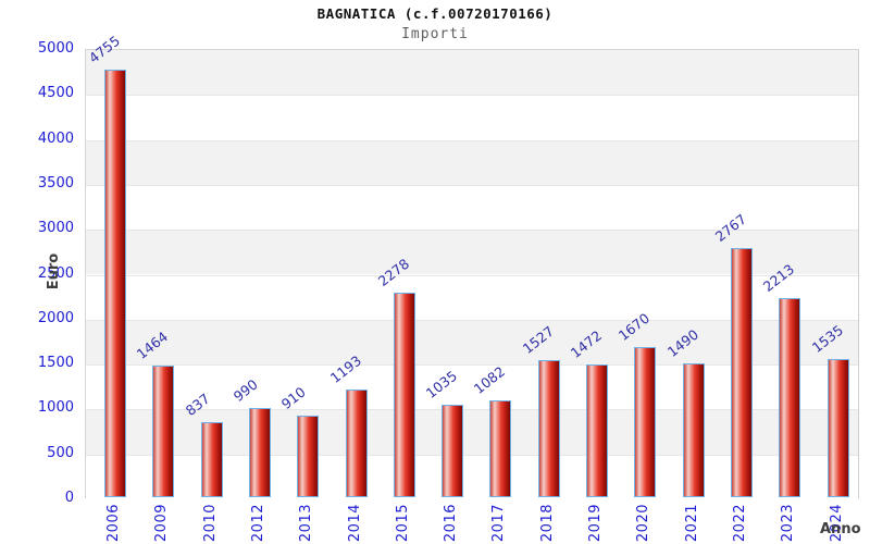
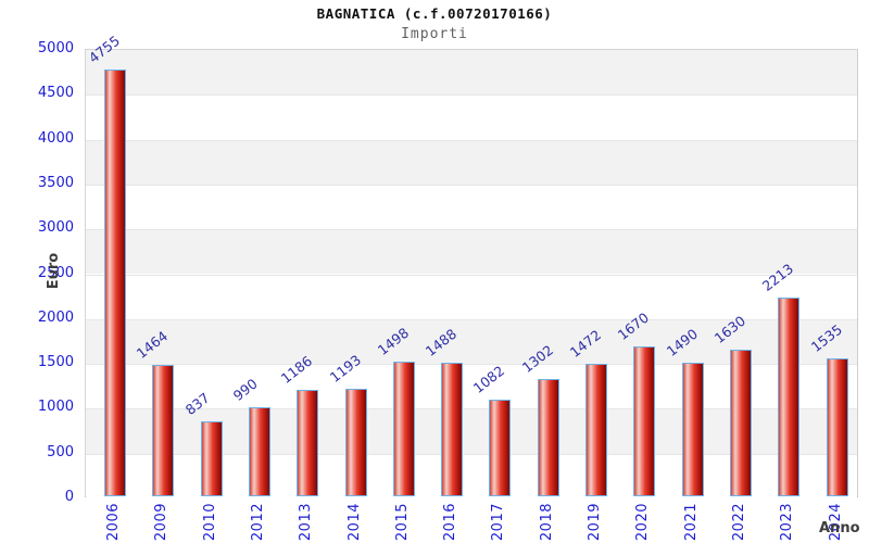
2013: 910 -> 1186
2015: 2278 -> 1498
2016: 1035 -> 1488
2018: 1527 -> 1302
2022: 2767 -> 1630
